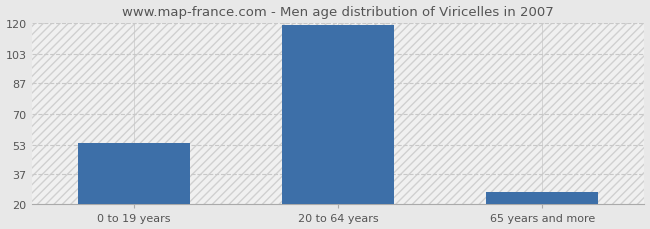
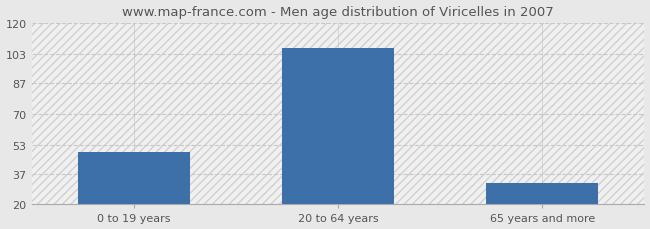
0 to 19 years: 54 -> 49
20 to 64 years: 119 -> 106
65 years and more: 27 -> 32
